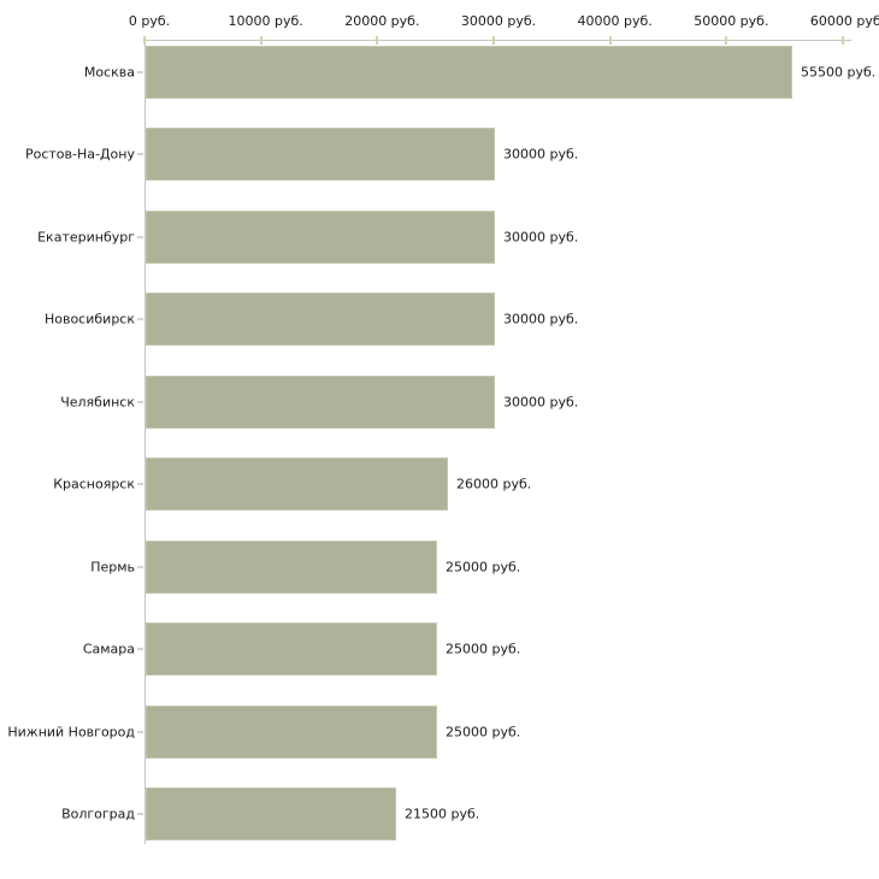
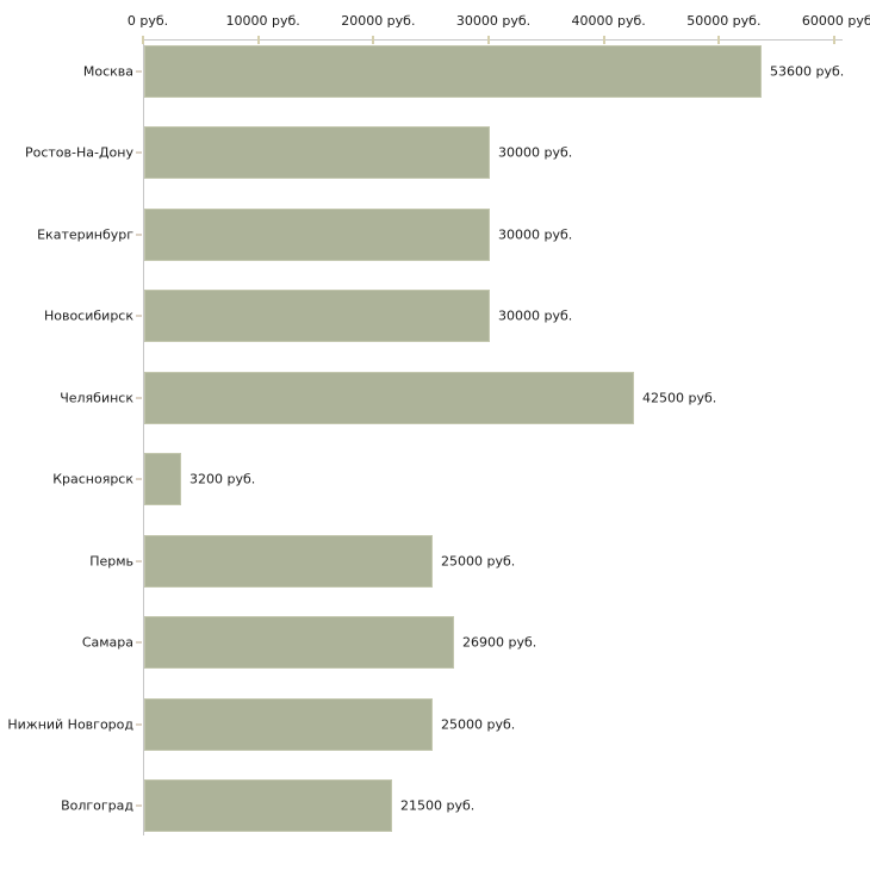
Москва: 55500 -> 53600
Челябинск: 30000 -> 42500
Красноярск: 26000 -> 3200
Самара: 25000 -> 26900
